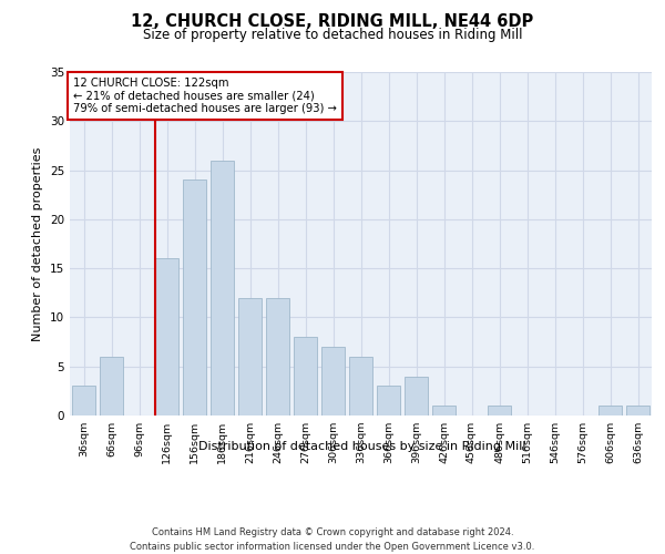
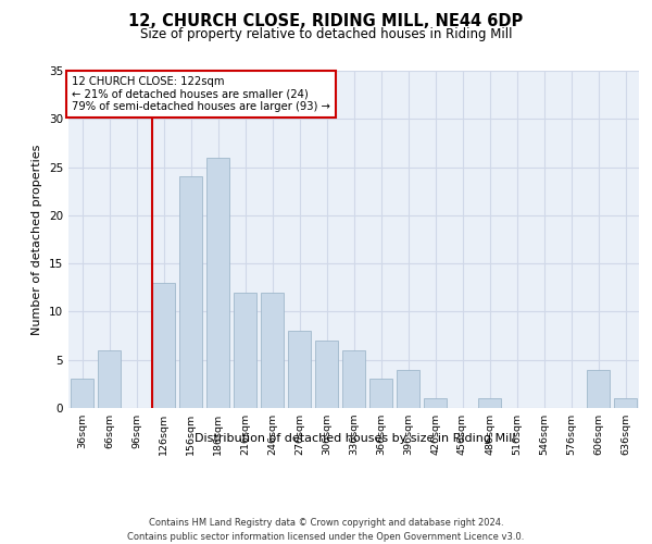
126sqm: 16 -> 13
606sqm: 1 -> 4
